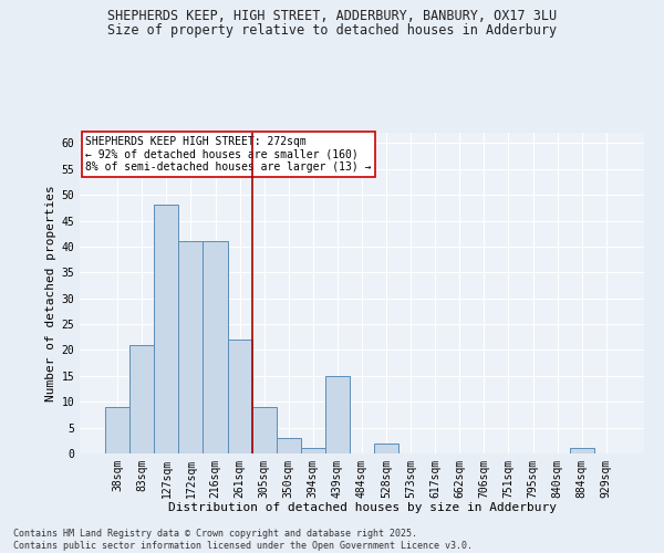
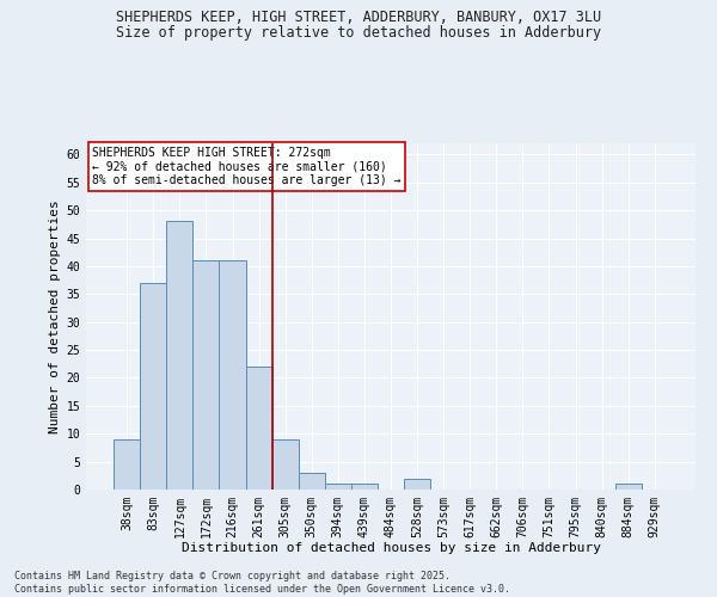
83sqm: 21 -> 37
439sqm: 15 -> 1
